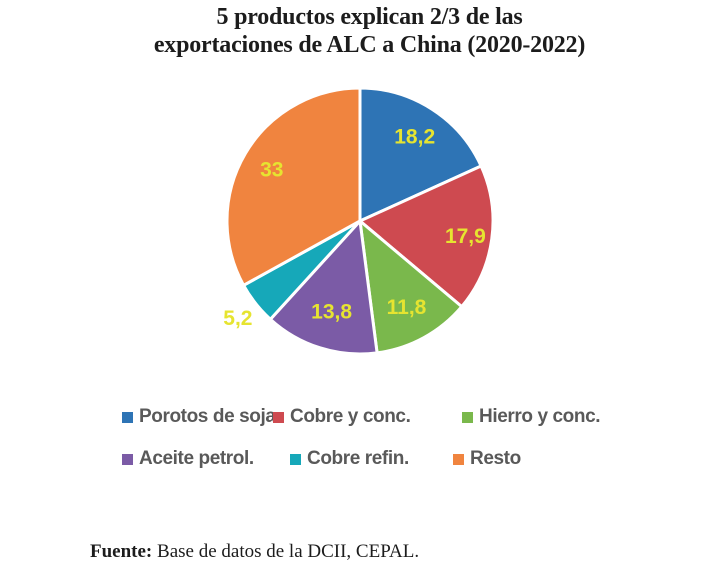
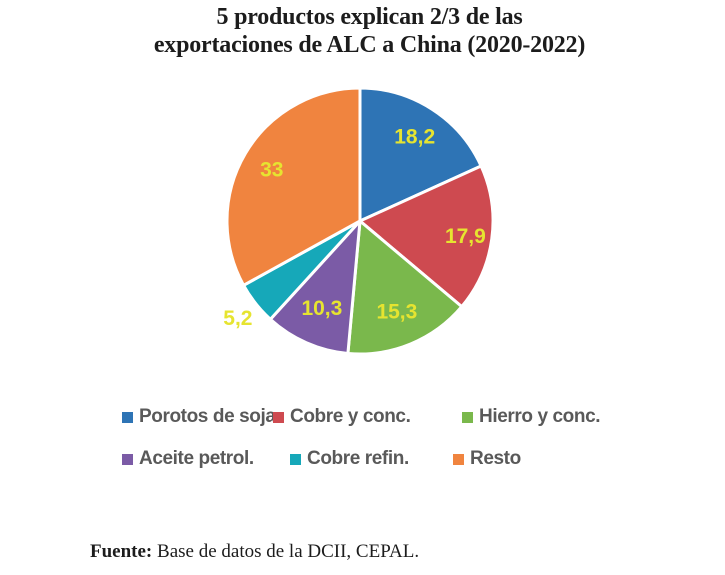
Hierro y conc.: 11,8 -> 15,3
Aceite petrol.: 13,8 -> 10,3
